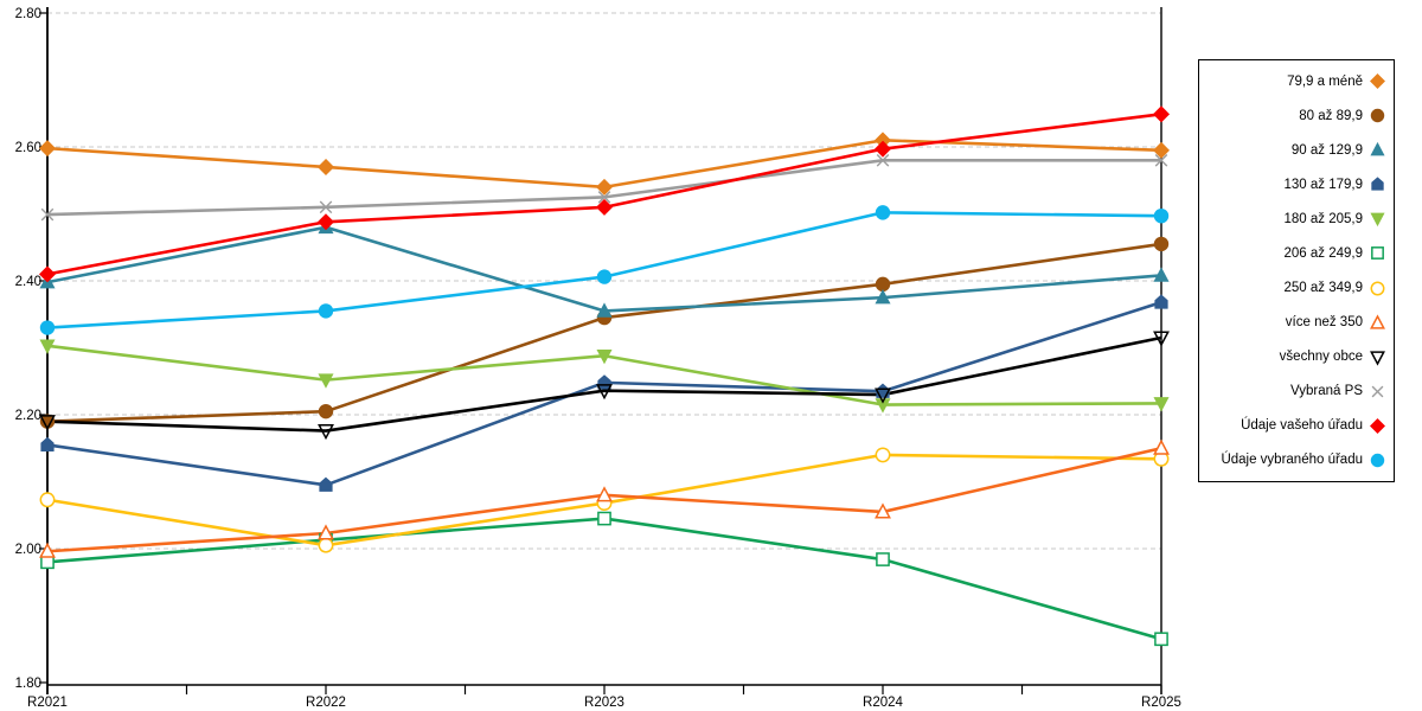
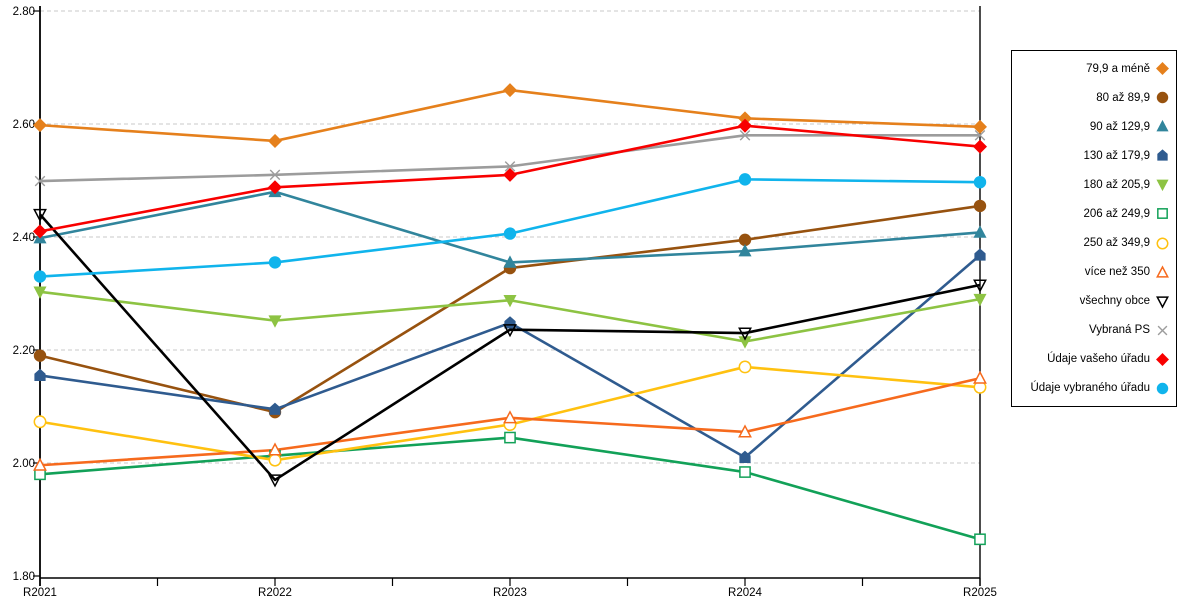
všechny obce/R2021: 2.19 -> 2.44
80 až 89,9/R2022: 2.21 -> 2.09
všechny obce/R2022: 2.18 -> 1.97
79,9 a méně/R2023: 2.54 -> 2.66
130 až 179,9/R2024: 2.23 -> 2.01
250 až 349,9/R2024: 2.14 -> 2.17
180 až 205,9/R2025: 2.22 -> 2.29
Údaje vašeho úřadu/R2025: 2.65 -> 2.56
